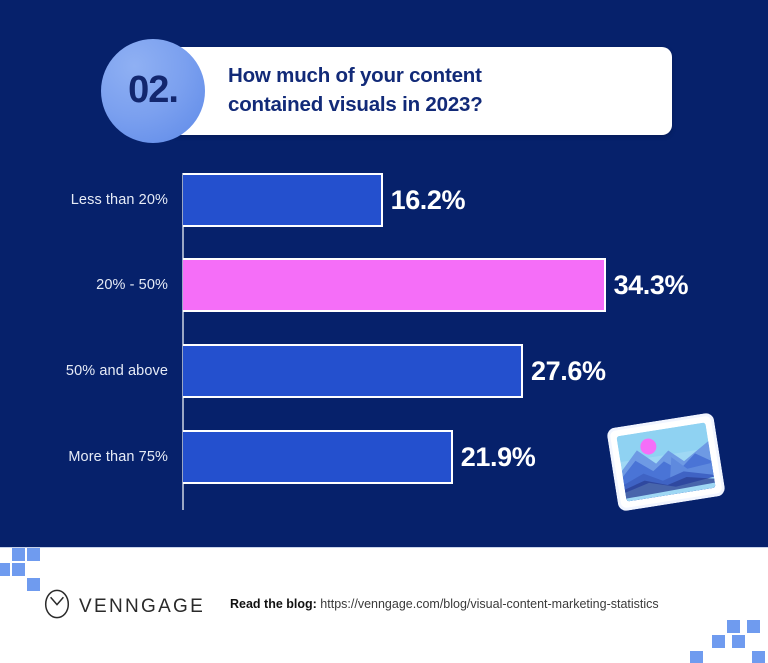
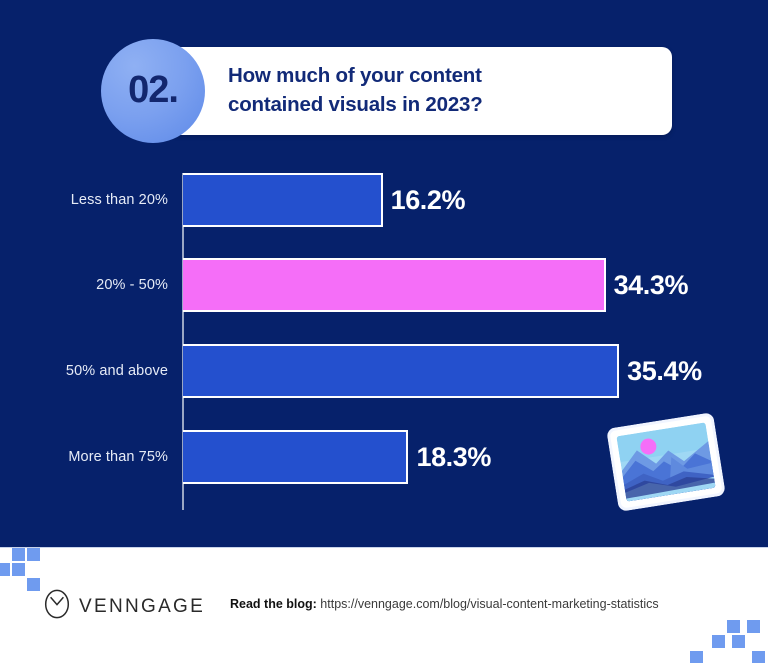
50% and above: 27.6% -> 35.4%
More than 75%: 21.9% -> 18.3%
